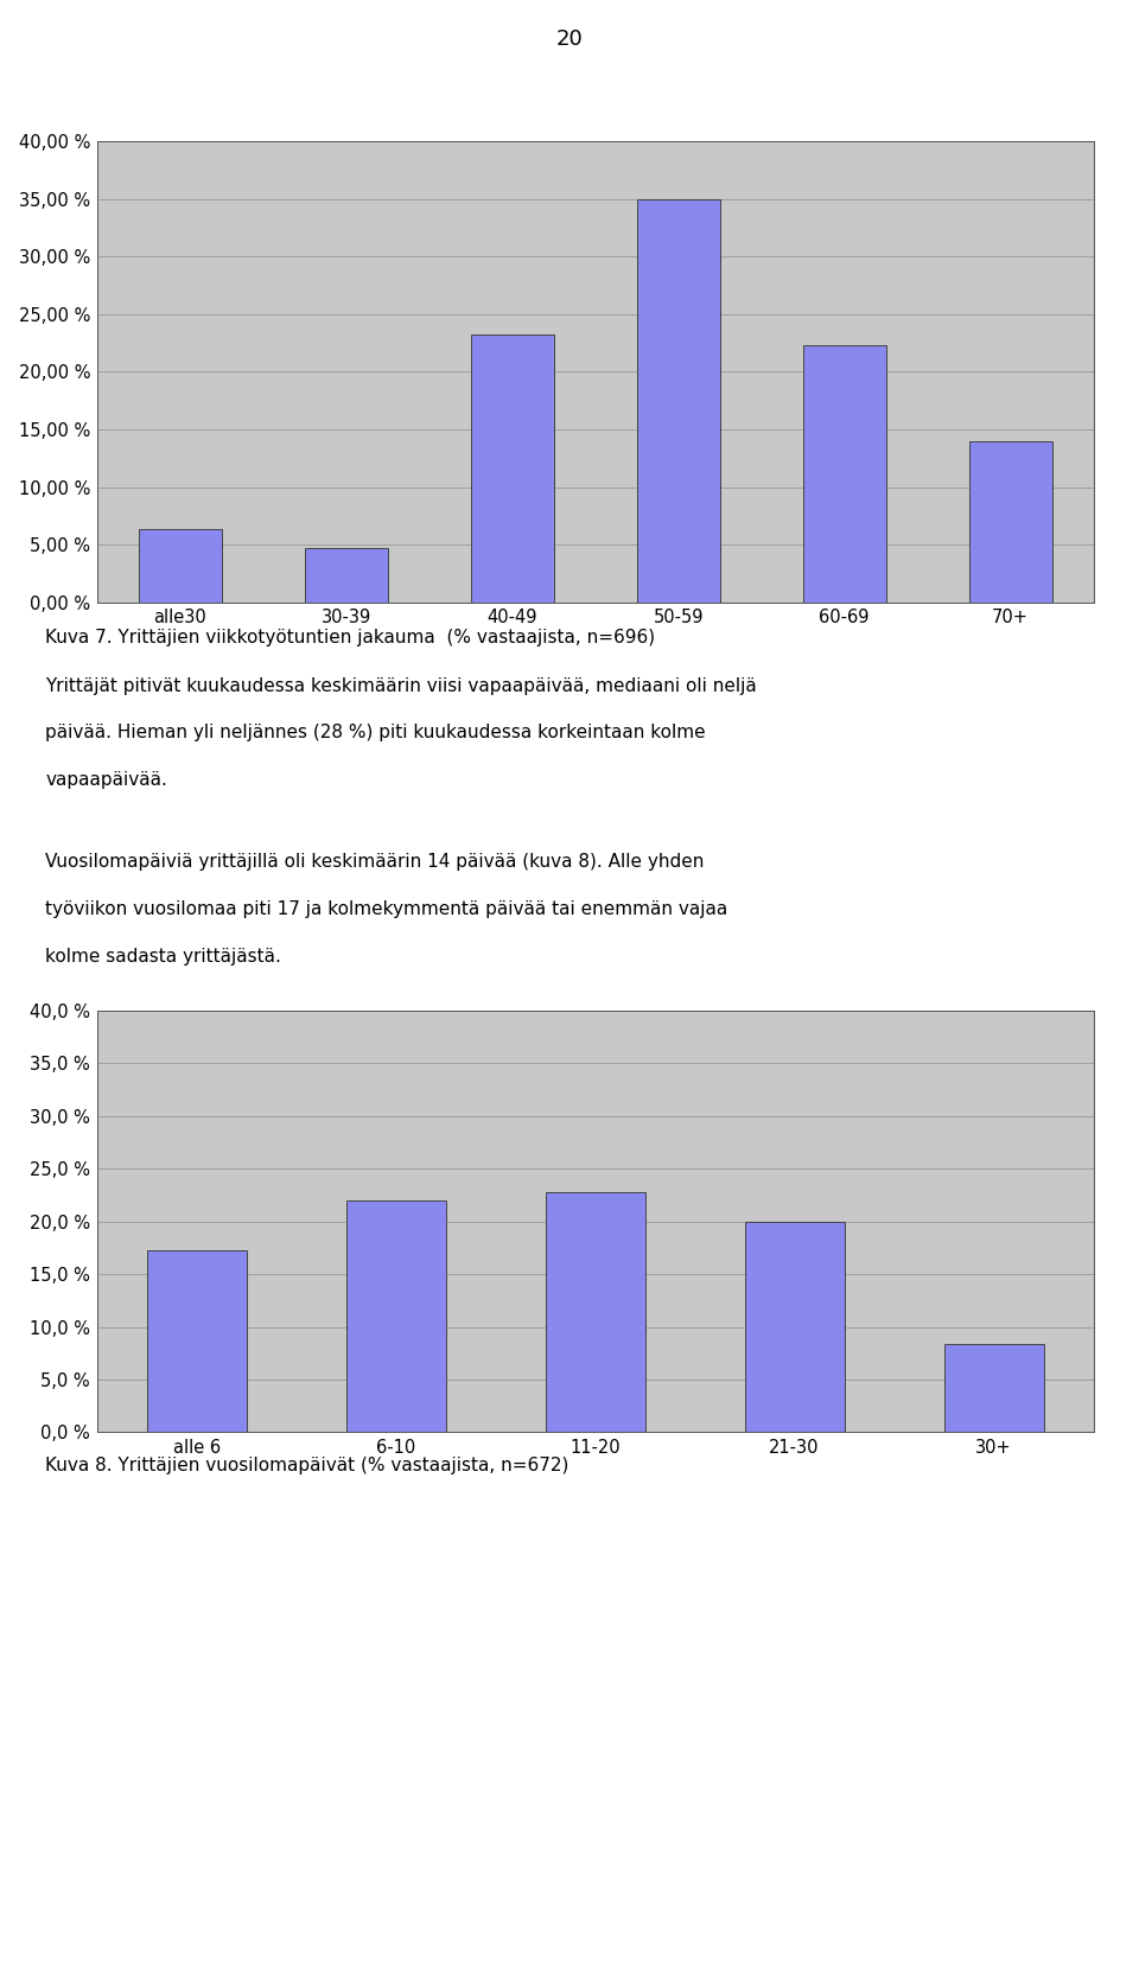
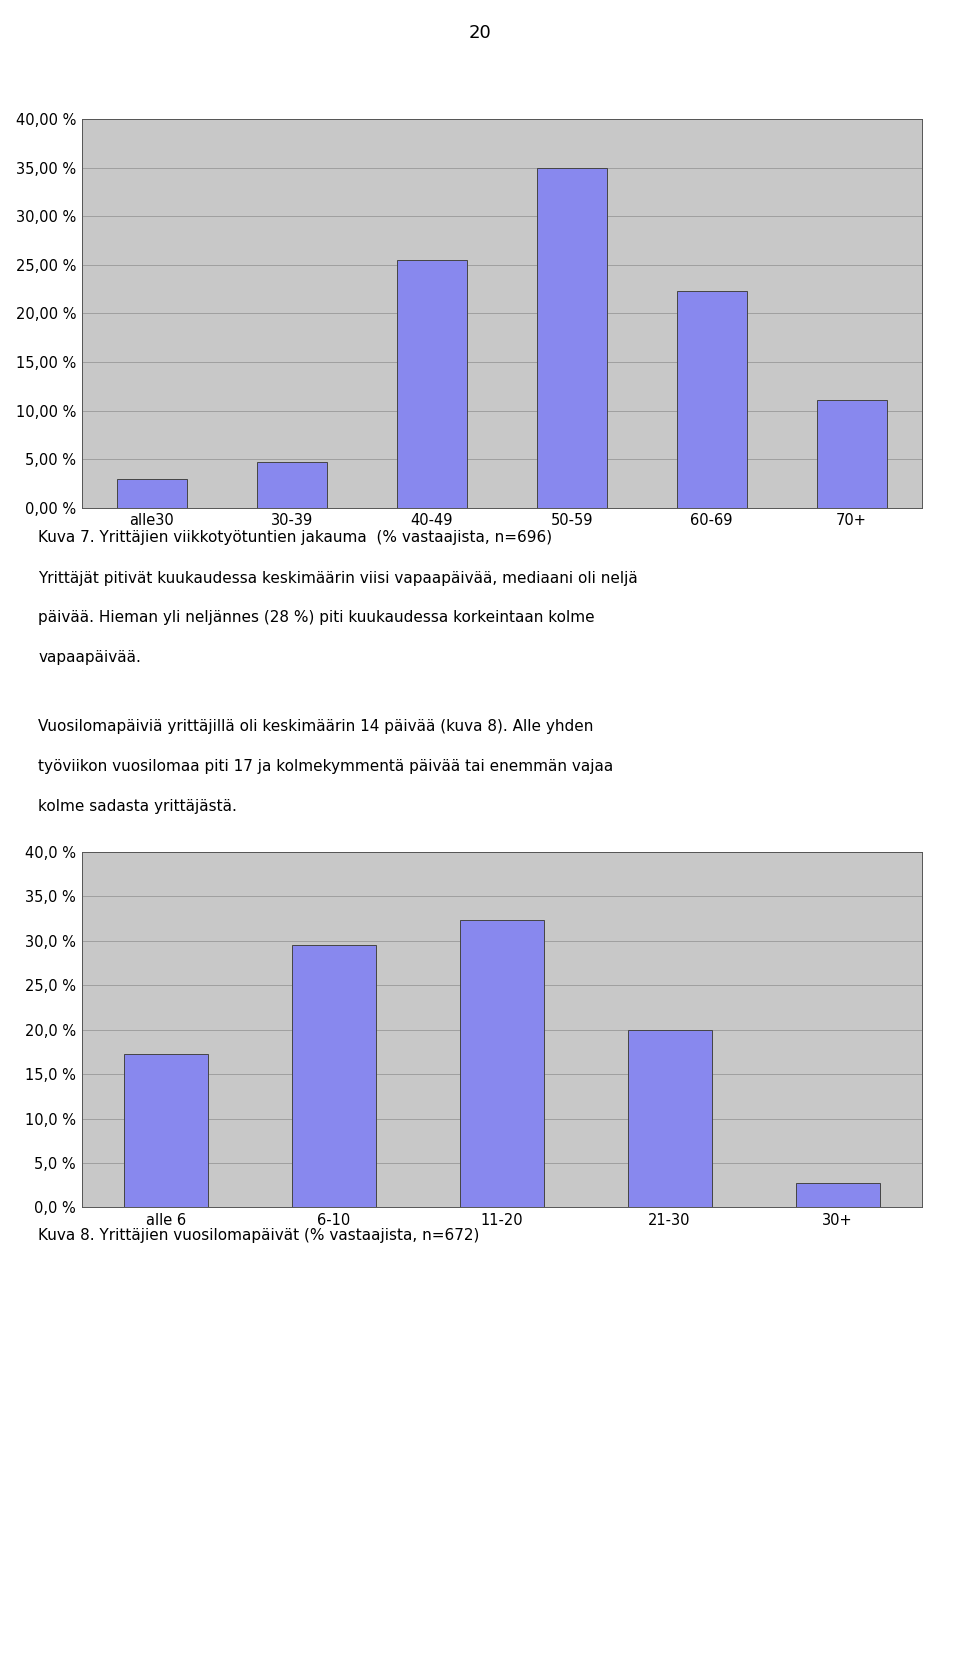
alle30: 6,4 % -> 3,0 %
40-49: 23,2 % -> 25,5 %
70+: 14,0 % -> 11,1 %
6-10: 22,0 % -> 29,5 %
11-20: 22,8 % -> 32,3 %
30+: 8,4 % -> 2,8 %
